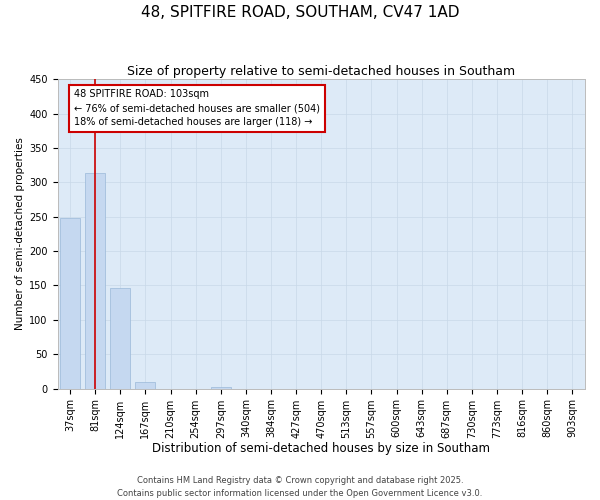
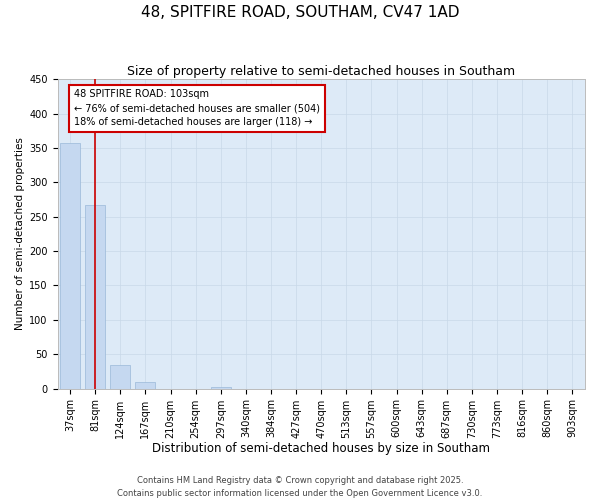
37sqm: 248 -> 357
81sqm: 314 -> 267
124sqm: 146 -> 35
